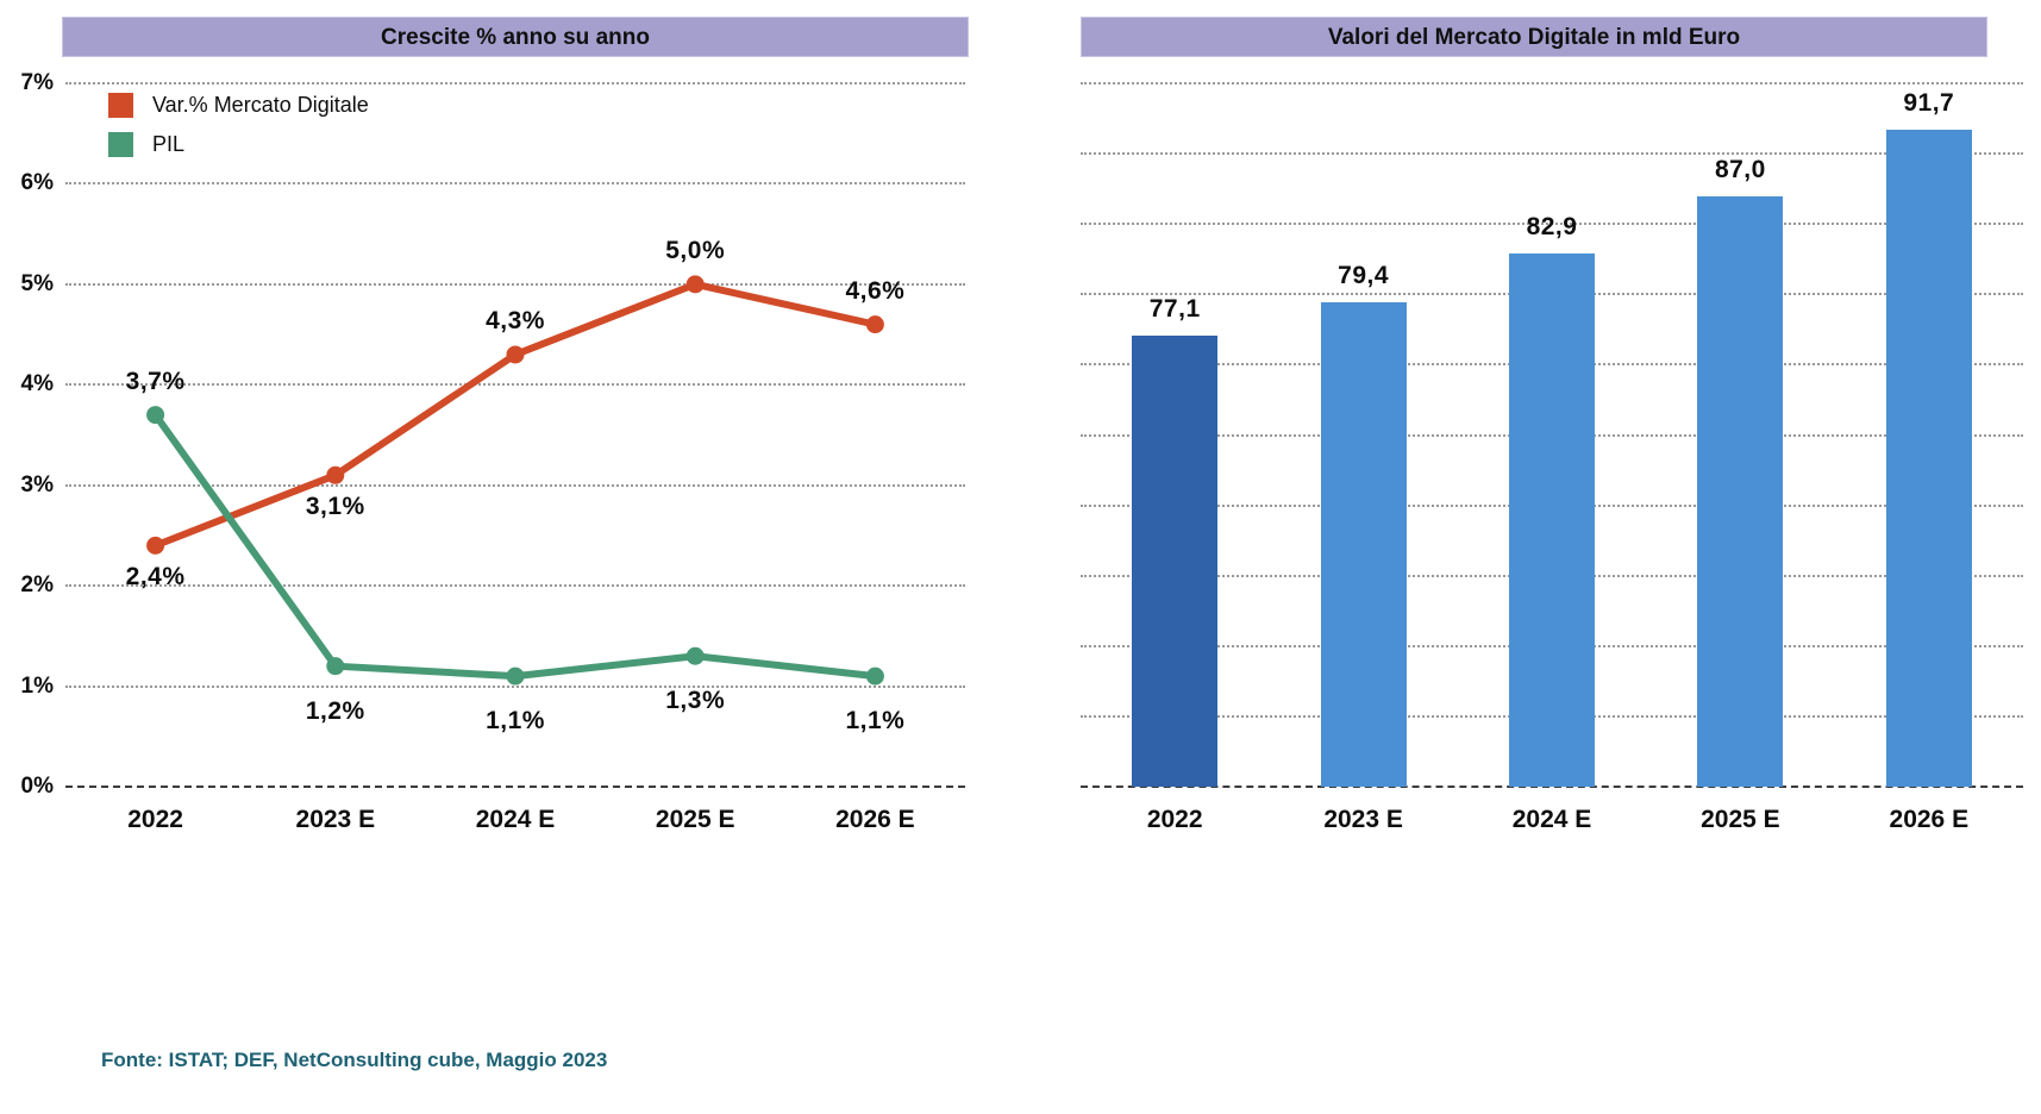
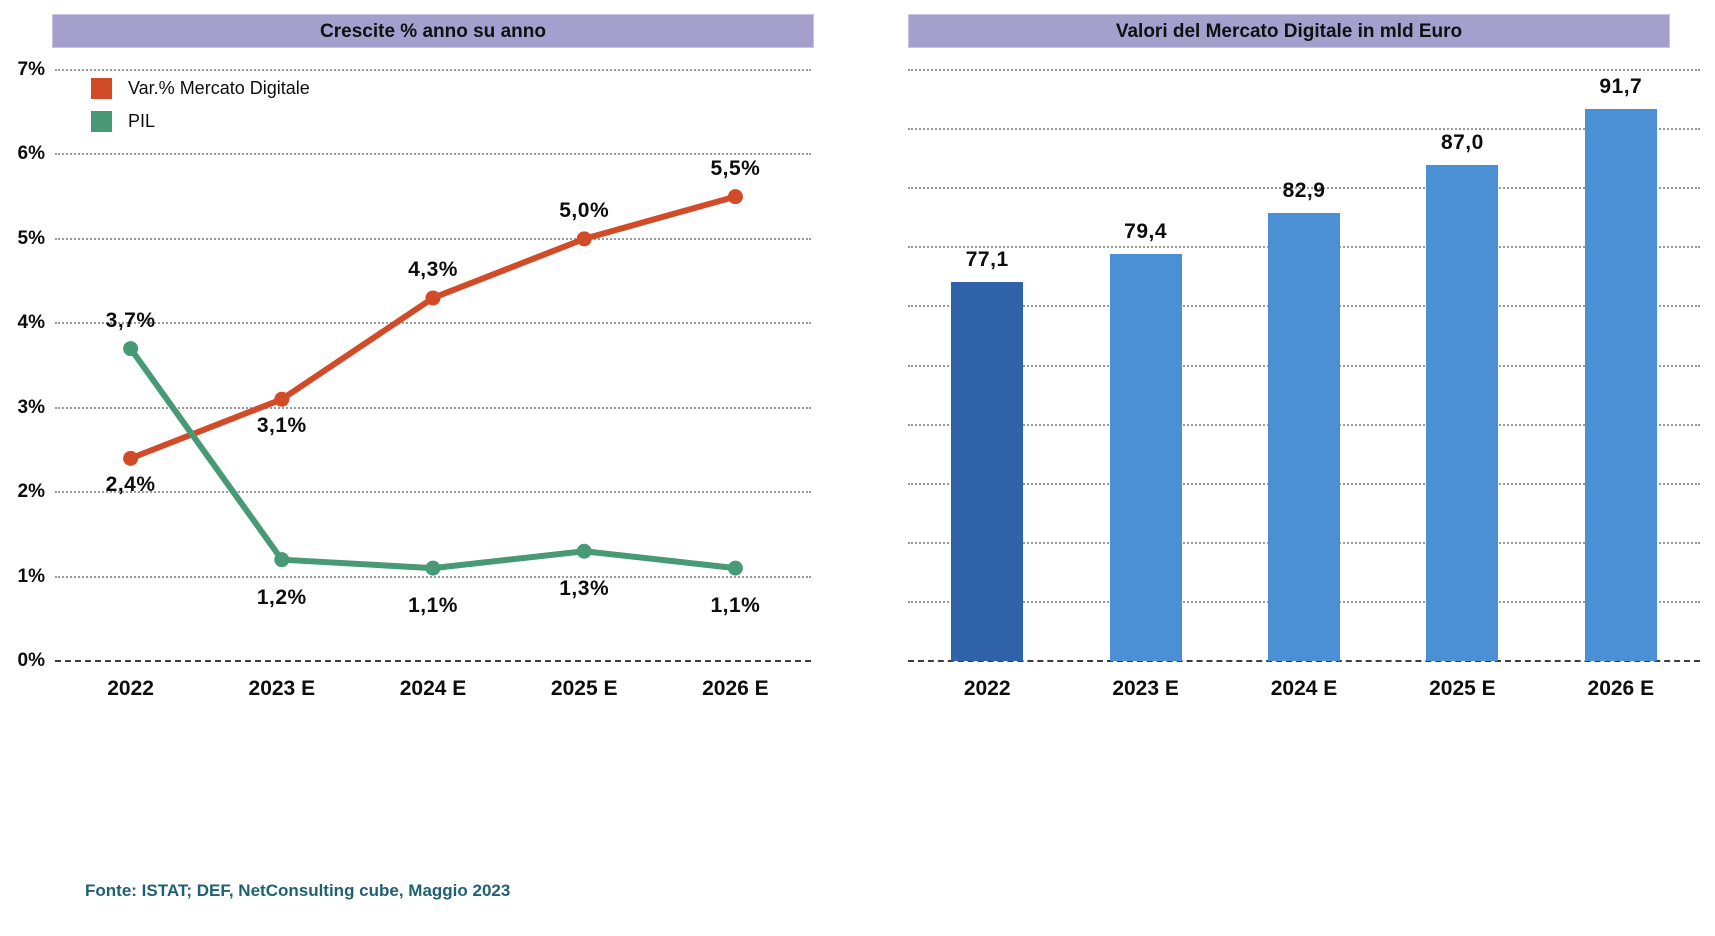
Crescite % anno su anno/Var.% Mercato Digitale/2026 E: 4,6% -> 5,5%
